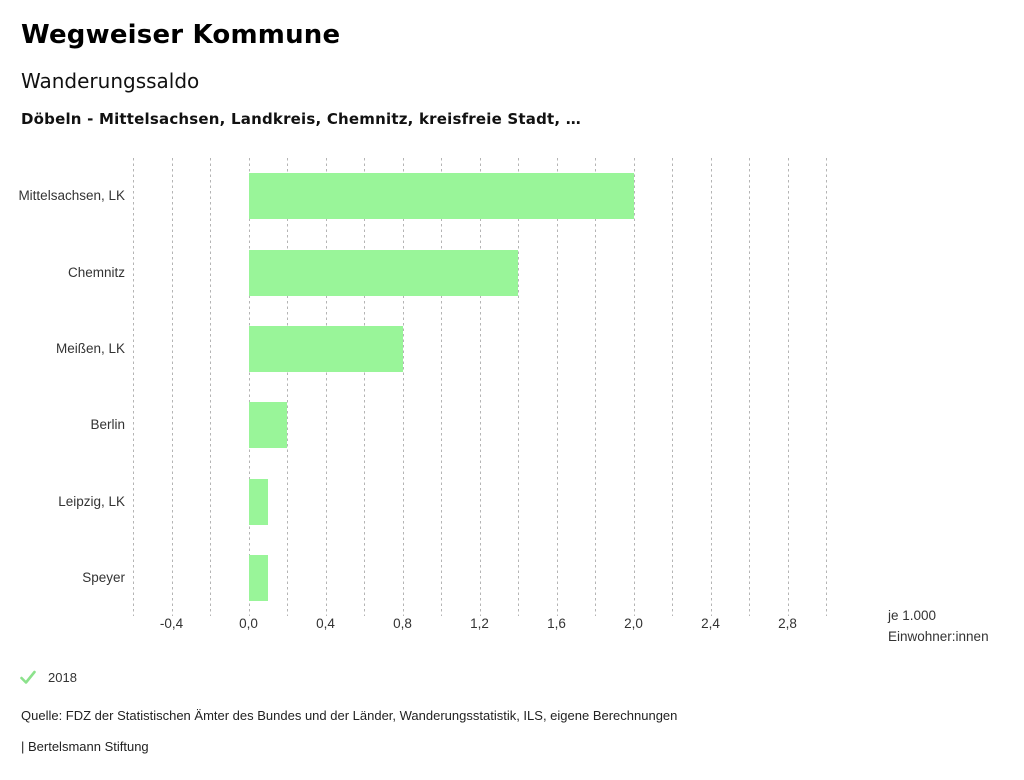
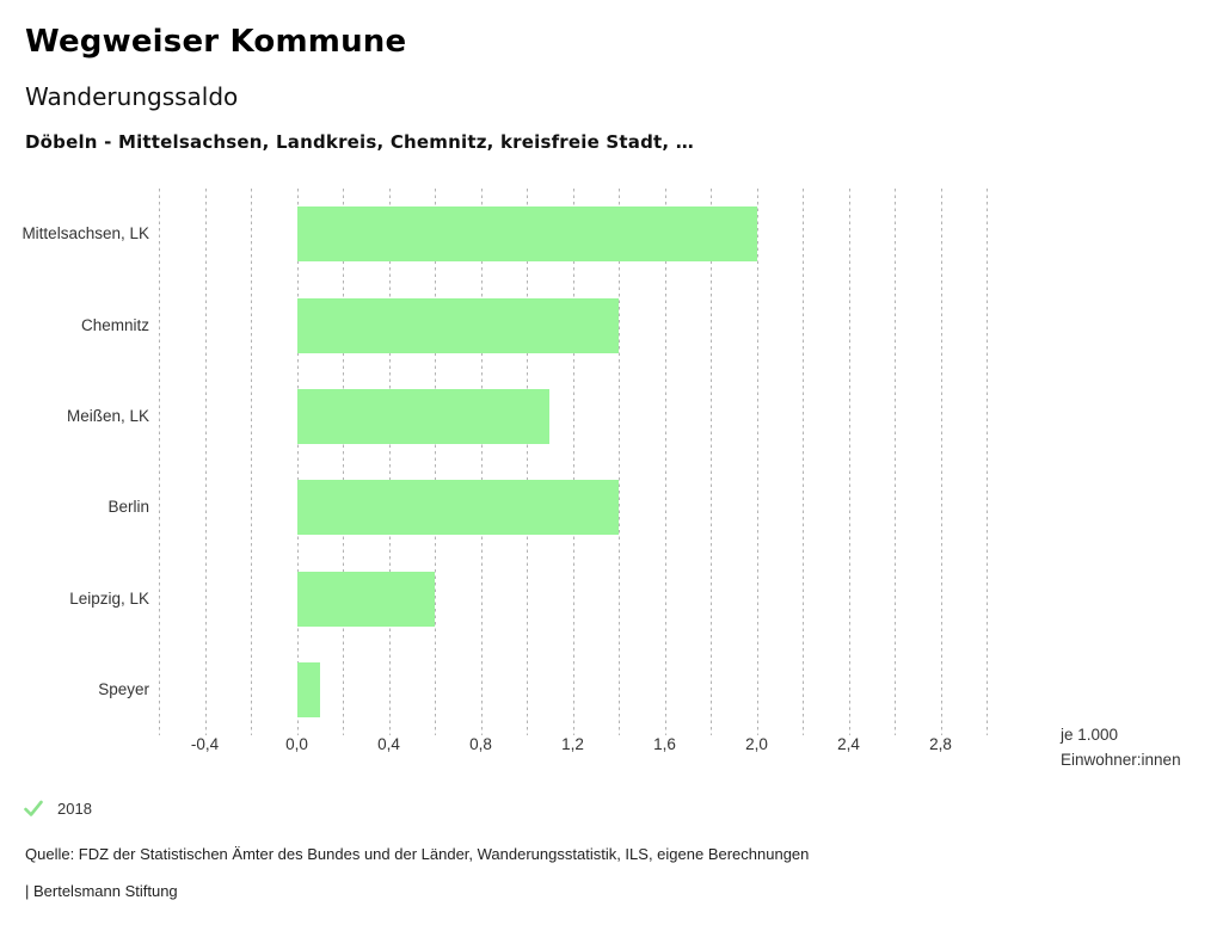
Meißen, LK: 0,8 -> 1,1
Berlin: 0,2 -> 1,4
Leipzig, LK: 0,1 -> 0,6
